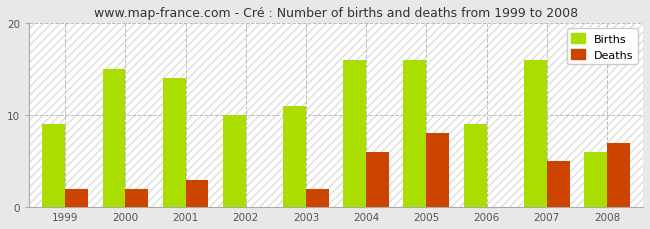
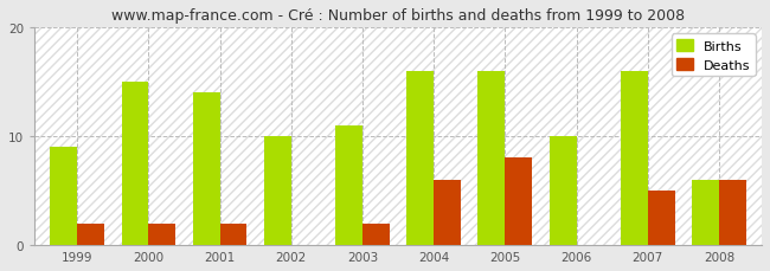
Deaths/2001: 3 -> 2
Births/2006: 9 -> 10
Deaths/2008: 7 -> 6
